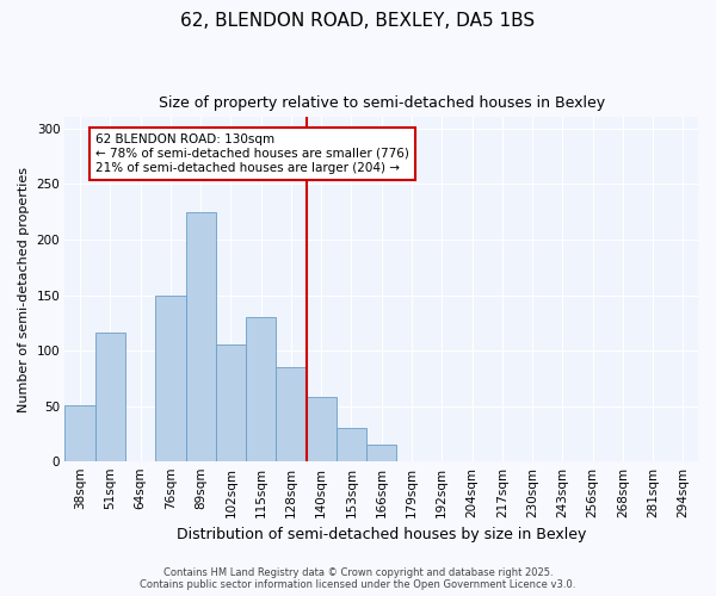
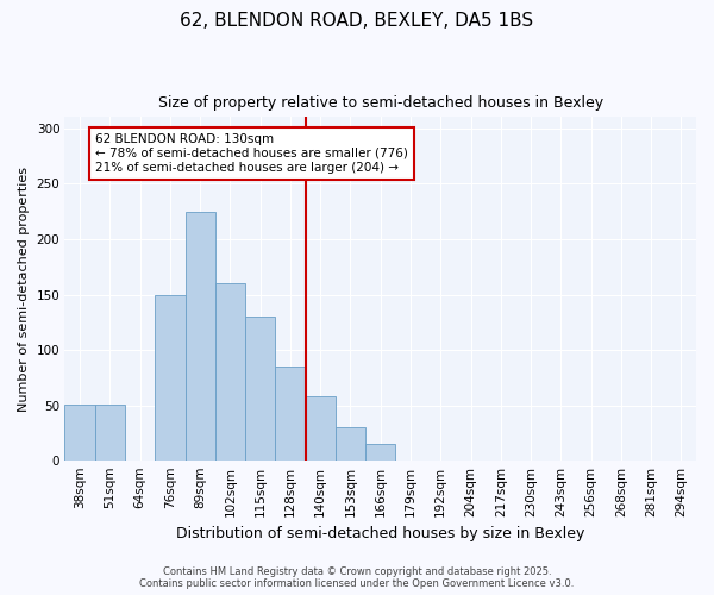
51sqm: 116 -> 51
102sqm: 106 -> 160
